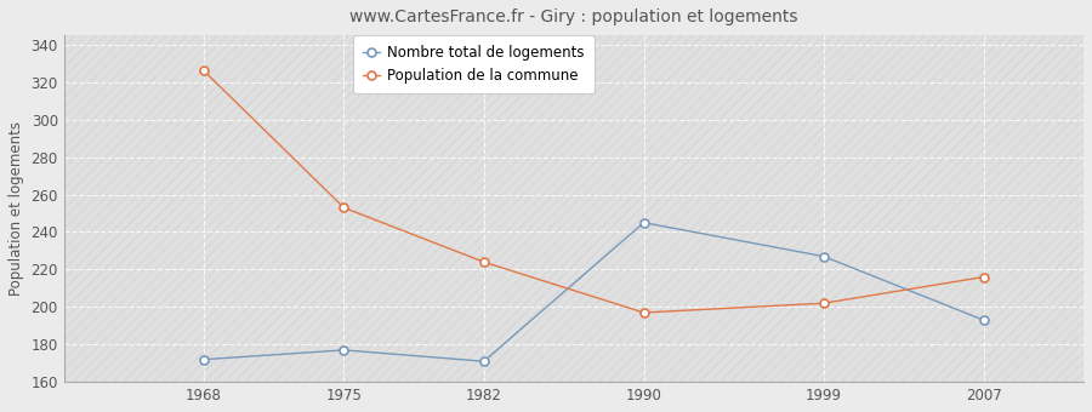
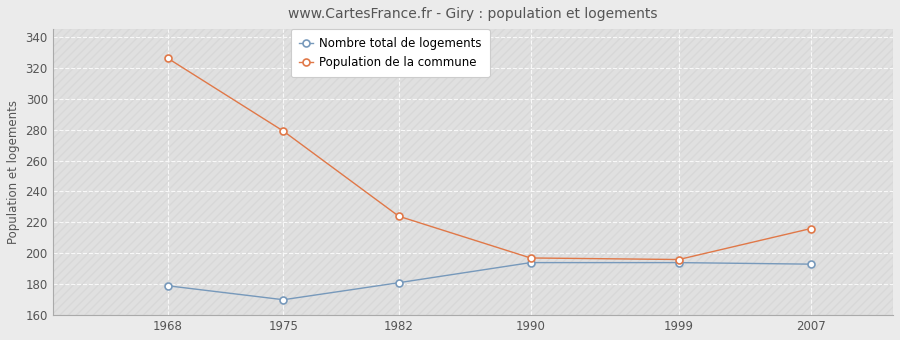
Nombre total de logements/1968: 172 -> 179
Nombre total de logements/1975: 177 -> 170
Population de la commune/1975: 253 -> 279
Nombre total de logements/1982: 171 -> 181
Nombre total de logements/1990: 245 -> 194
Nombre total de logements/1999: 227 -> 194
Population de la commune/1999: 202 -> 196
